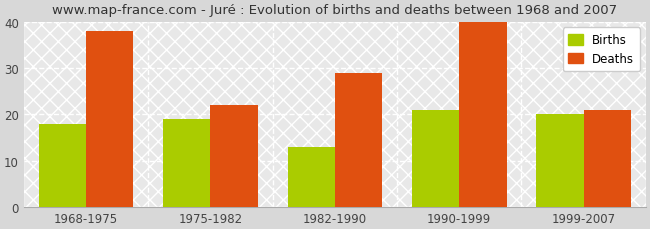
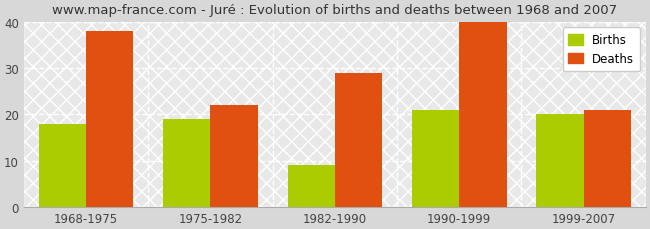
Births/1982-1990: 13 -> 9
